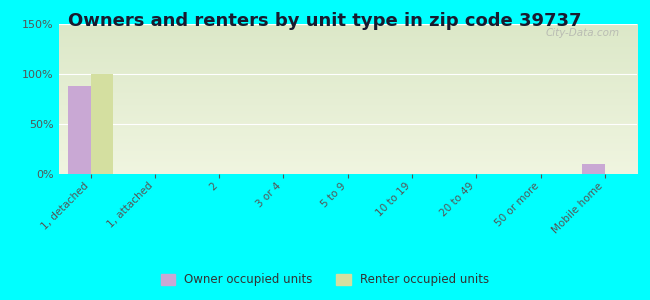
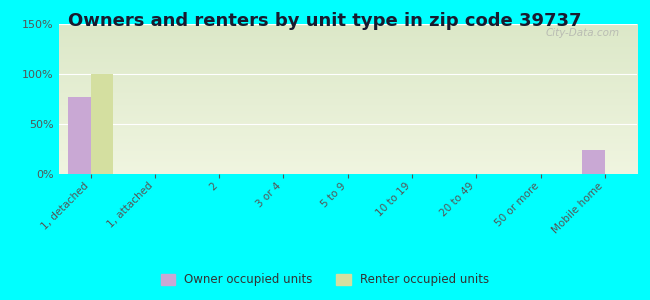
Owner occupied units/1, detached: 88% -> 77%
Owner occupied units/Mobile home: 10% -> 24%
